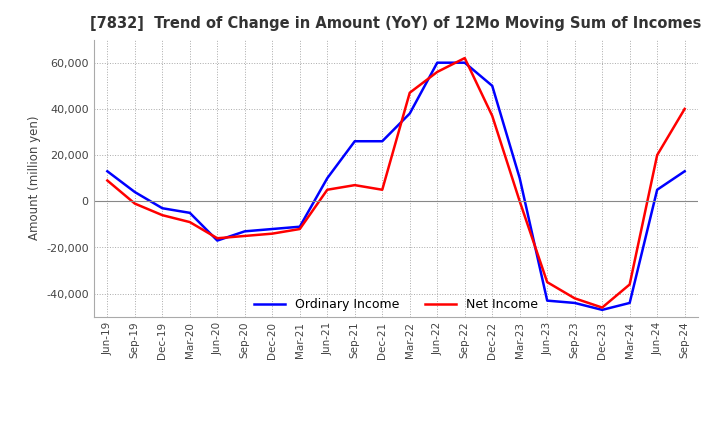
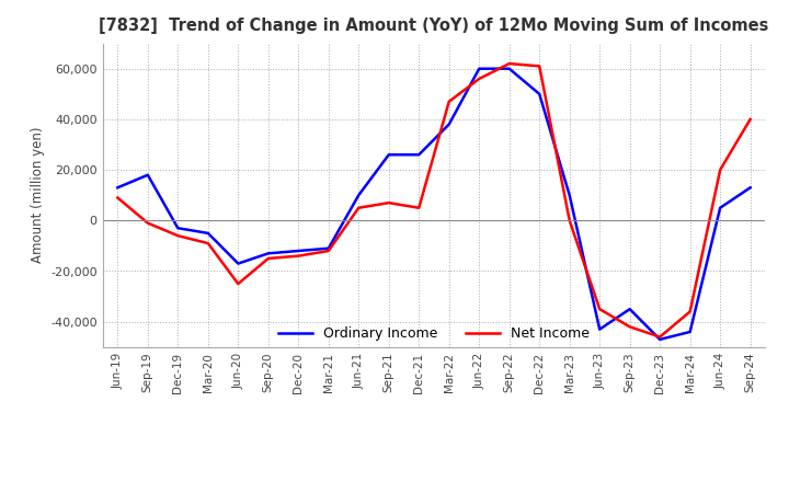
Ordinary Income/Sep-19: 4,000 -> 18,000
Net Income/Jun-20: -16,000 -> -25,000
Net Income/Dec-22: 37,000 -> 61,000
Ordinary Income/Sep-23: -44,000 -> -35,000
